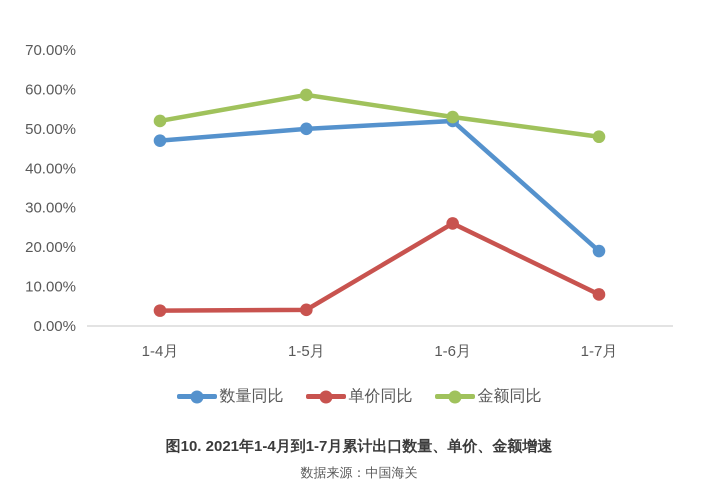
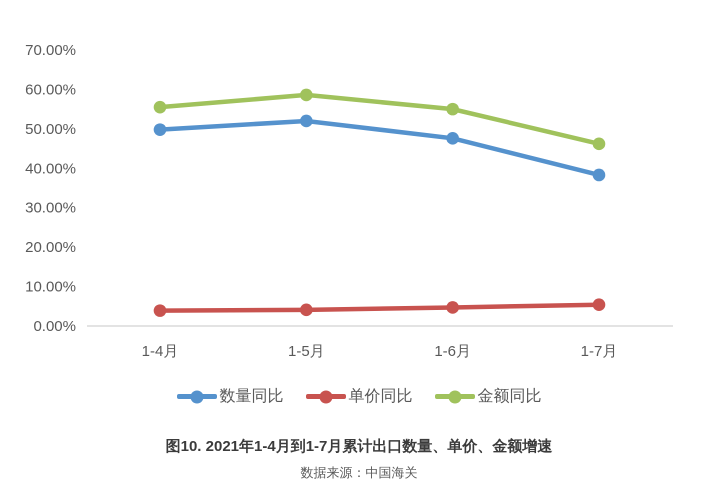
数量同比/1-4月: 47% -> 50%
金额同比/1-4月: 52% -> 56%
数量同比/1-5月: 50% -> 52%
数量同比/1-6月: 52% -> 48%
单价同比/1-6月: 26% -> 5%
金额同比/1-6月: 53% -> 55%
数量同比/1-7月: 19% -> 38%
单价同比/1-7月: 8% -> 5%
金额同比/1-7月: 48% -> 46%
